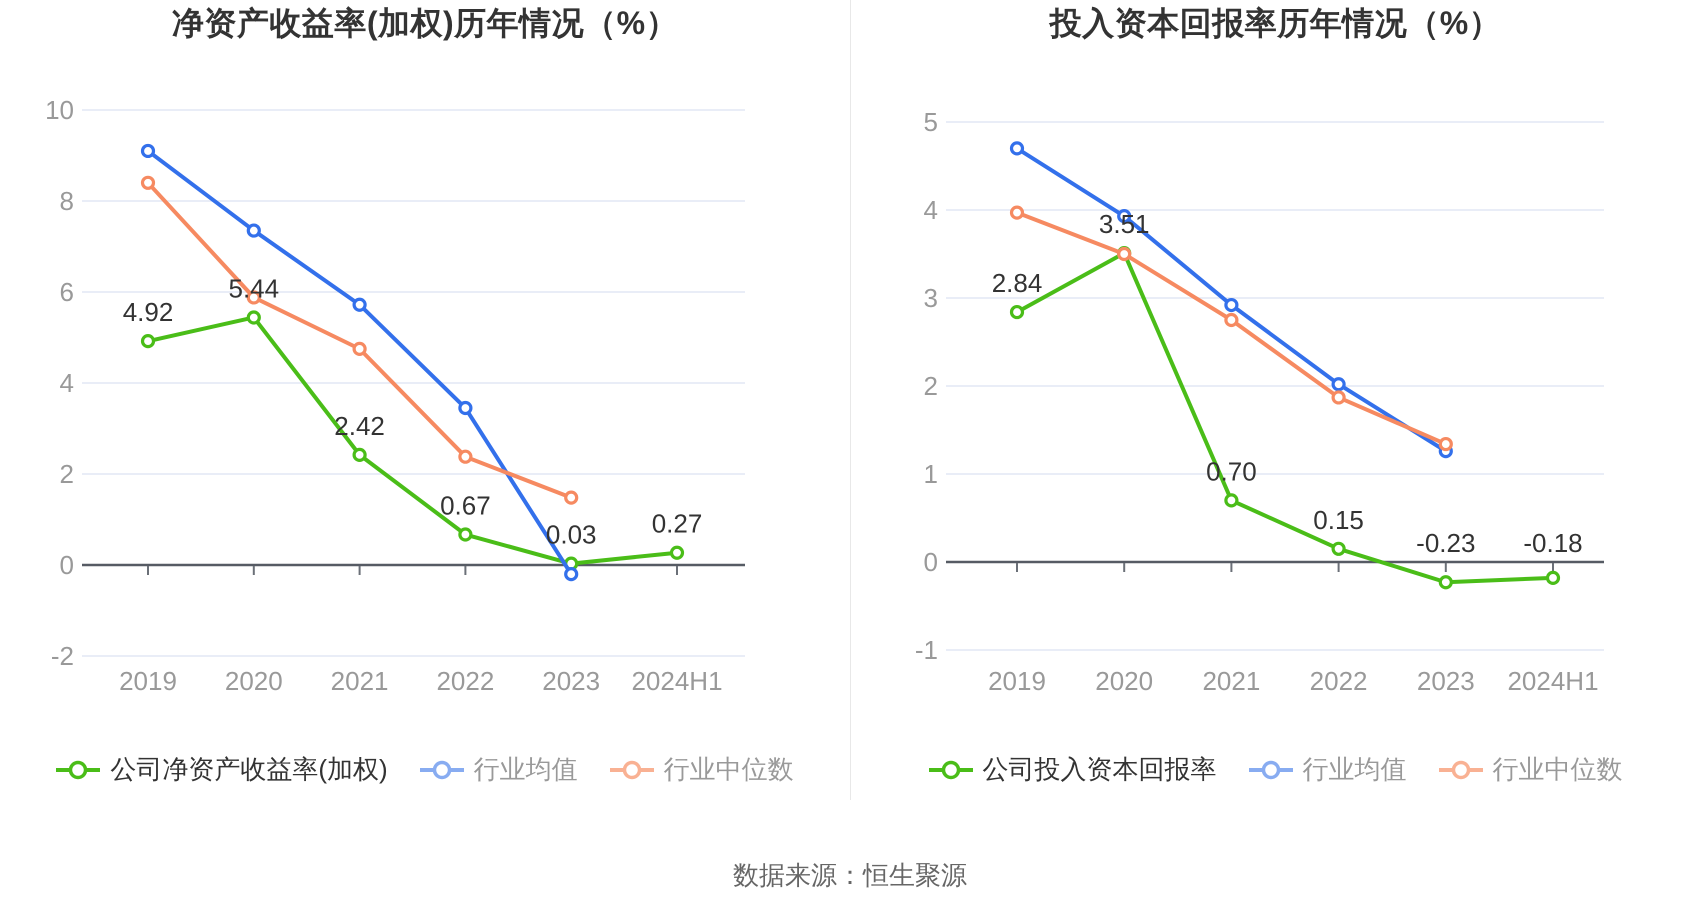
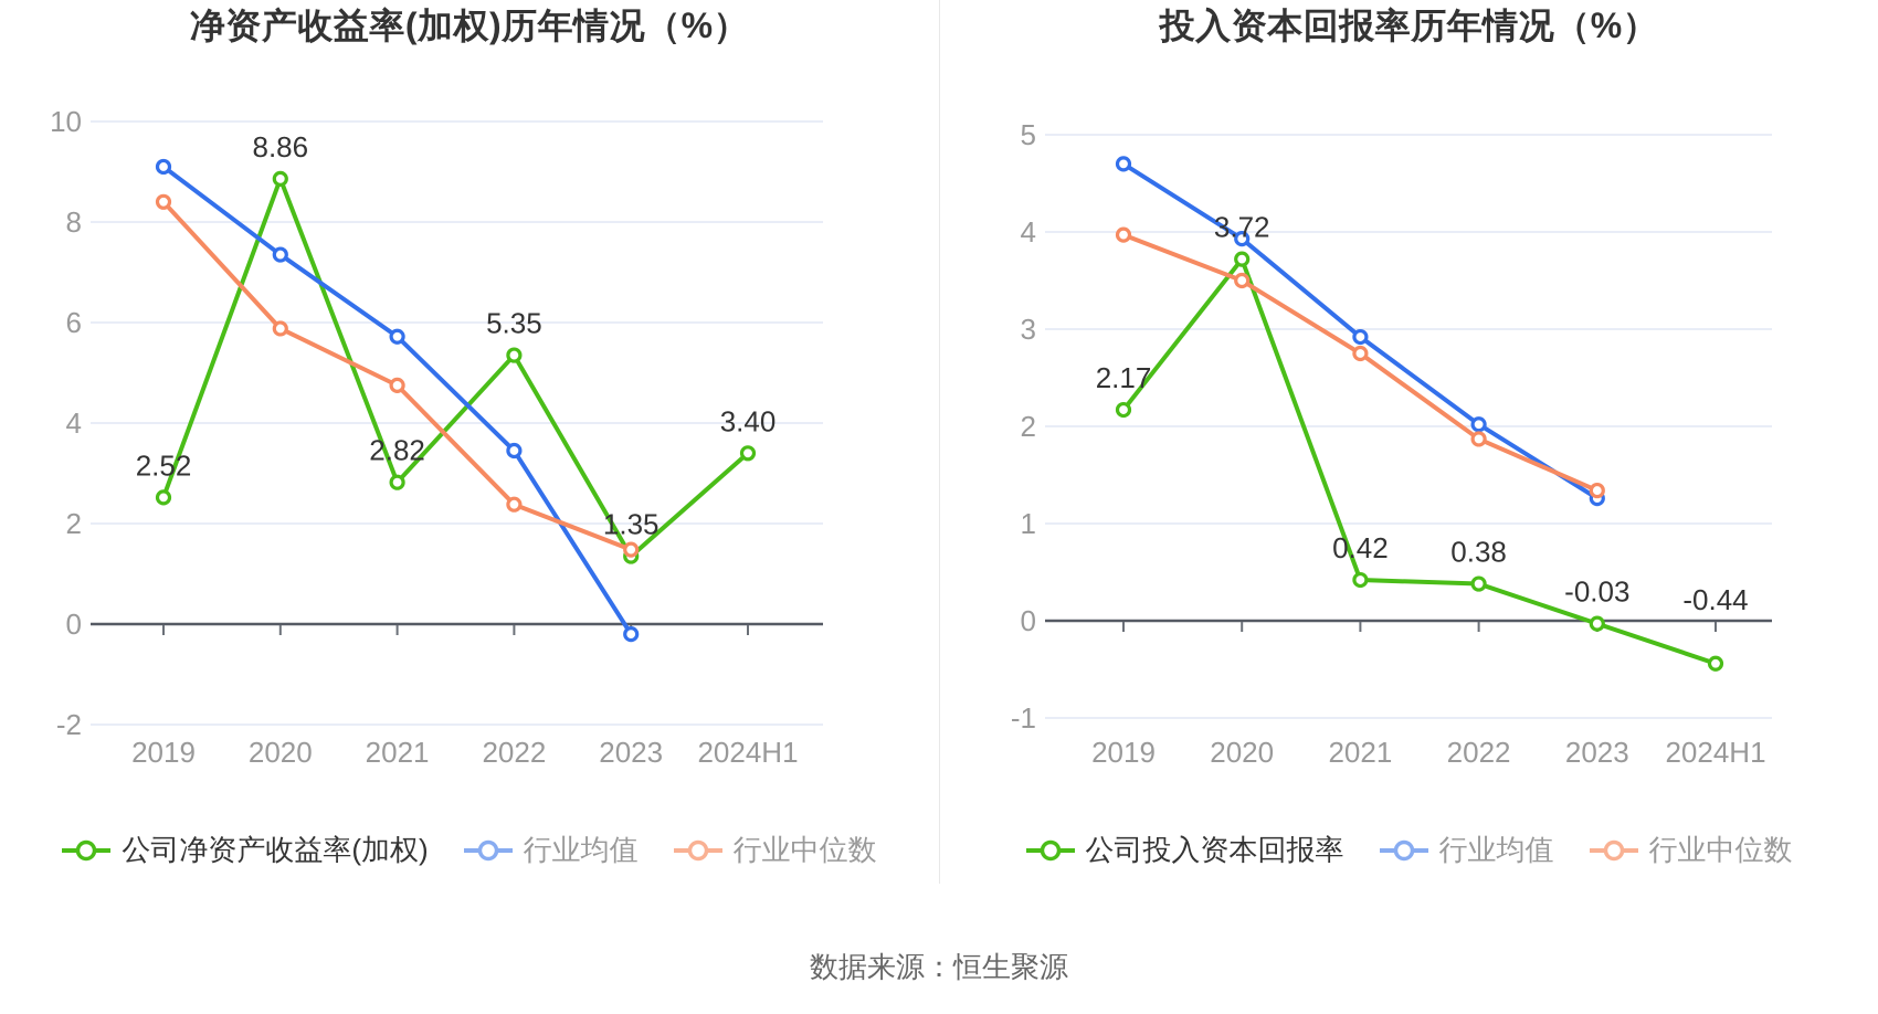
净资产收益率(加权)历年情况（%）/公司净资产收益率(加权)/2019: 4.92 -> 2.52
净资产收益率(加权)历年情况（%）/公司净资产收益率(加权)/2020: 5.44 -> 8.86
净资产收益率(加权)历年情况（%）/公司净资产收益率(加权)/2021: 2.42 -> 2.82
净资产收益率(加权)历年情况（%）/公司净资产收益率(加权)/2022: 0.67 -> 5.35
净资产收益率(加权)历年情况（%）/公司净资产收益率(加权)/2023: 0.03 -> 1.35
净资产收益率(加权)历年情况（%）/公司净资产收益率(加权)/2024H1: 0.27 -> 3.40
投入资本回报率历年情况（%）/公司投入资本回报率/2019: 2.84 -> 2.17
投入资本回报率历年情况（%）/公司投入资本回报率/2020: 3.51 -> 3.72
投入资本回报率历年情况（%）/公司投入资本回报率/2021: 0.70 -> 0.42
投入资本回报率历年情况（%）/公司投入资本回报率/2022: 0.15 -> 0.38
投入资本回报率历年情况（%）/公司投入资本回报率/2023: -0.23 -> -0.03
投入资本回报率历年情况（%）/公司投入资本回报率/2024H1: -0.18 -> -0.44
